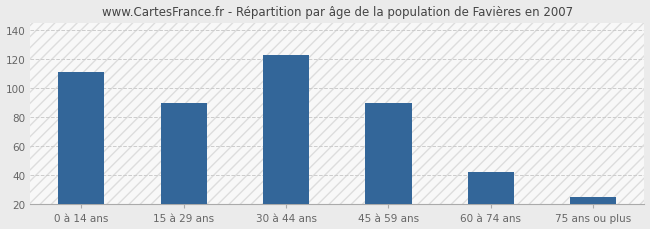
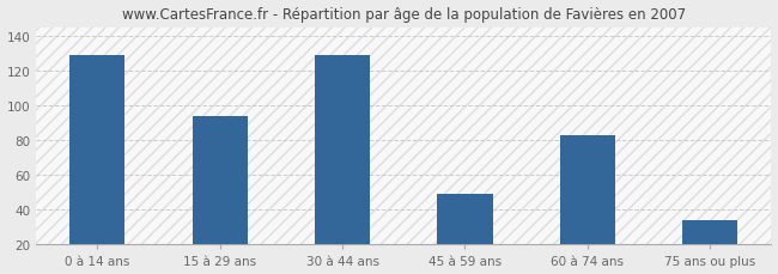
0 à 14 ans: 111 -> 129
15 à 29 ans: 90 -> 94
30 à 44 ans: 123 -> 129
45 à 59 ans: 90 -> 49
60 à 74 ans: 42 -> 83
75 ans ou plus: 25 -> 34
